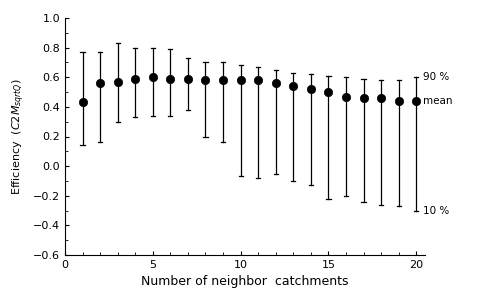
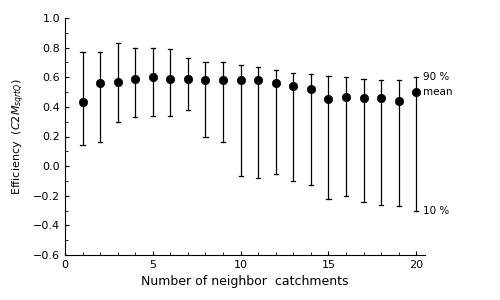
15: 0.50 -> 0.45
20: 0.44 -> 0.50
